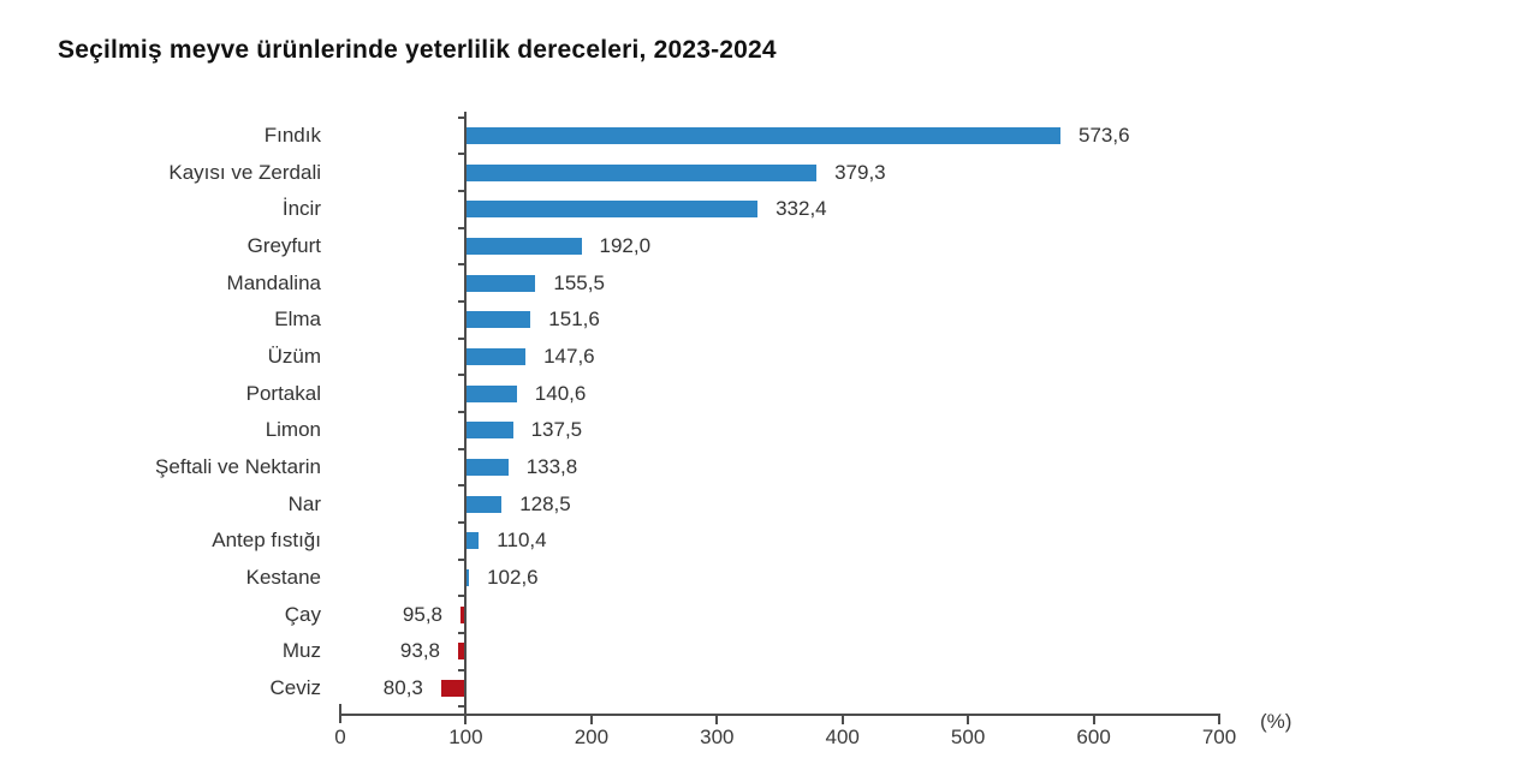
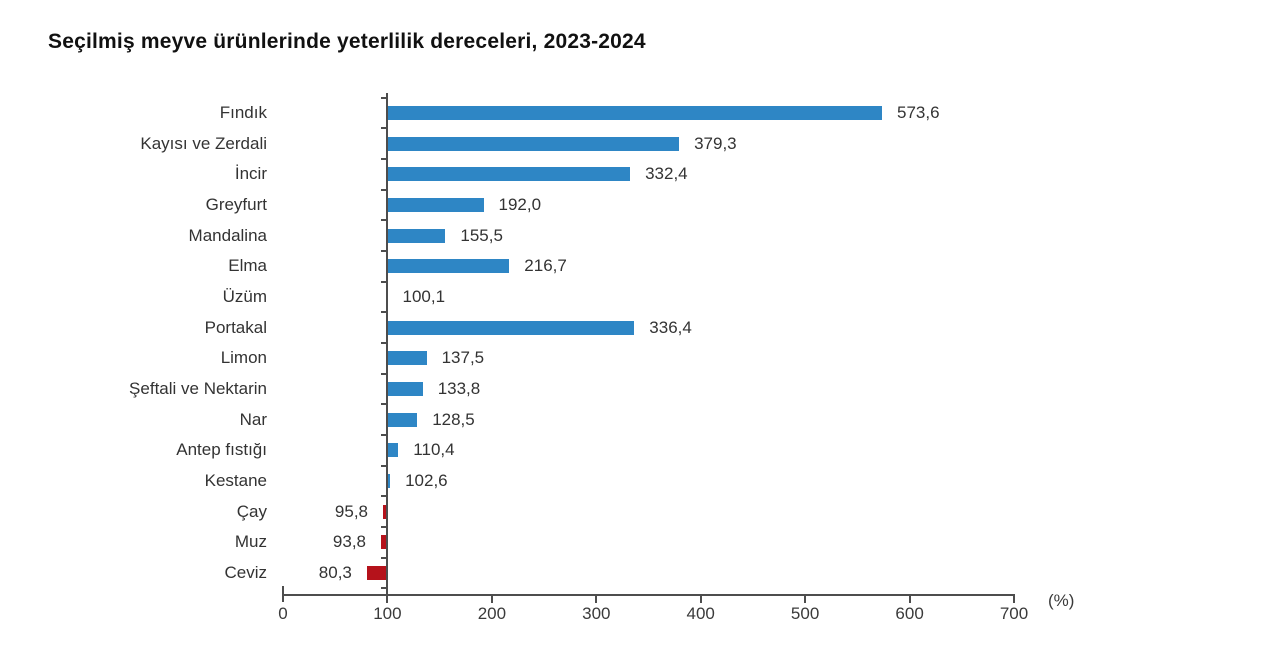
Elma: 151,6 -> 216,7
Üzüm: 147,6 -> 100,1
Portakal: 140,6 -> 336,4
